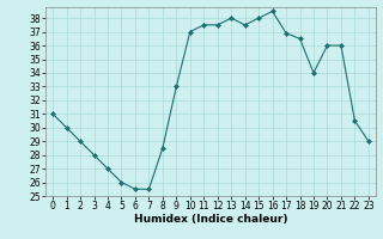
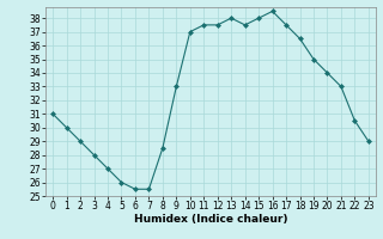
17: 36.9 -> 37.5
19: 34.0 -> 35.0
20: 36.0 -> 34.0
21: 36.0 -> 33.0
